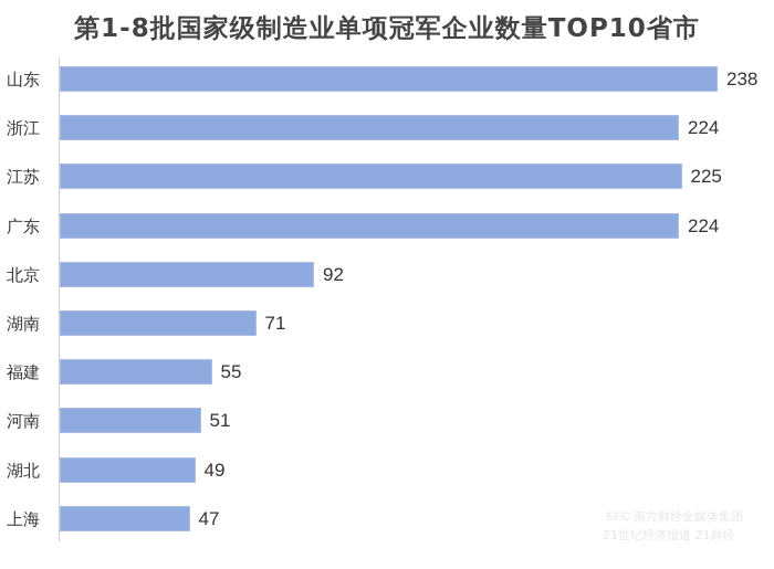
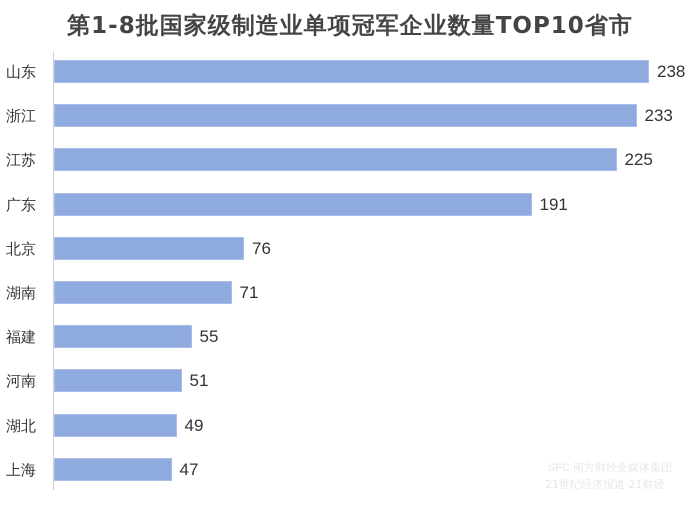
浙江: 224 -> 233
广东: 224 -> 191
北京: 92 -> 76
